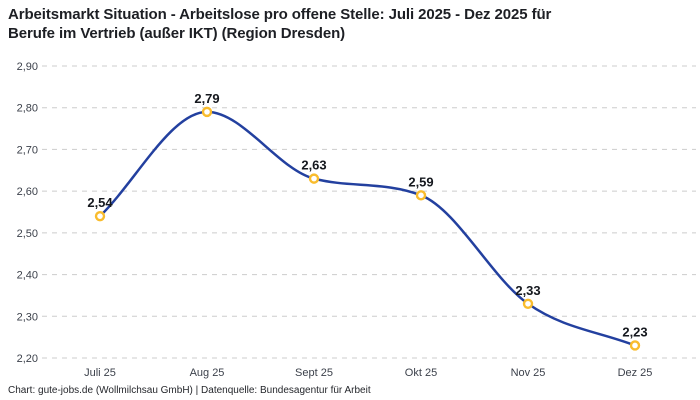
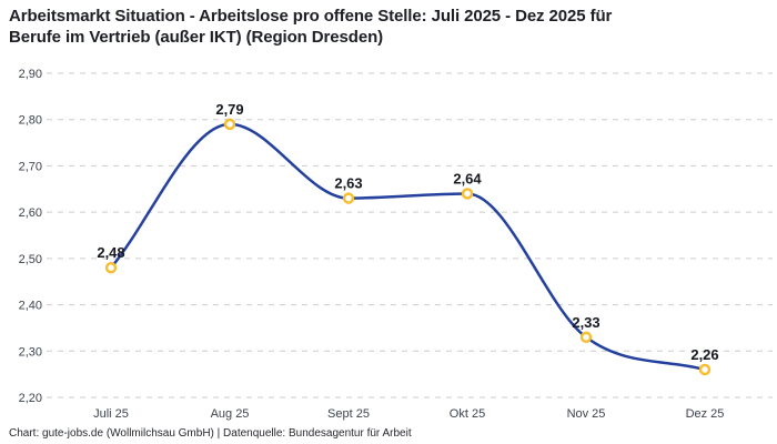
Juli 25: 2,54 -> 2,48
Okt 25: 2,59 -> 2,64
Dez 25: 2,23 -> 2,26
